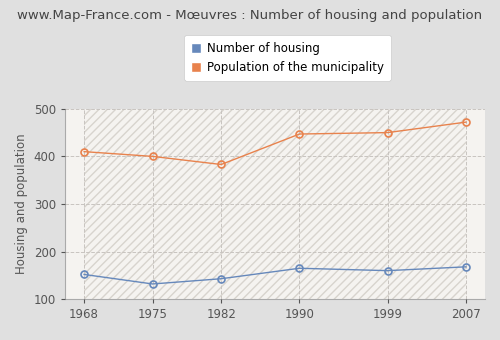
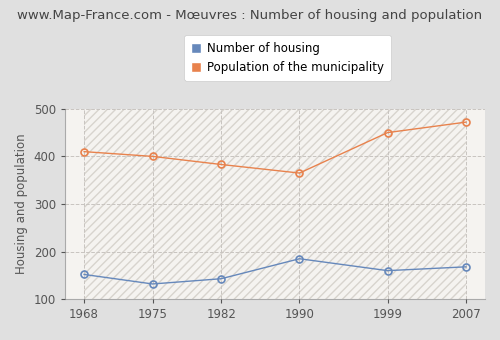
Number of housing/1990: 165 -> 185
Population of the municipality/1990: 447 -> 365
